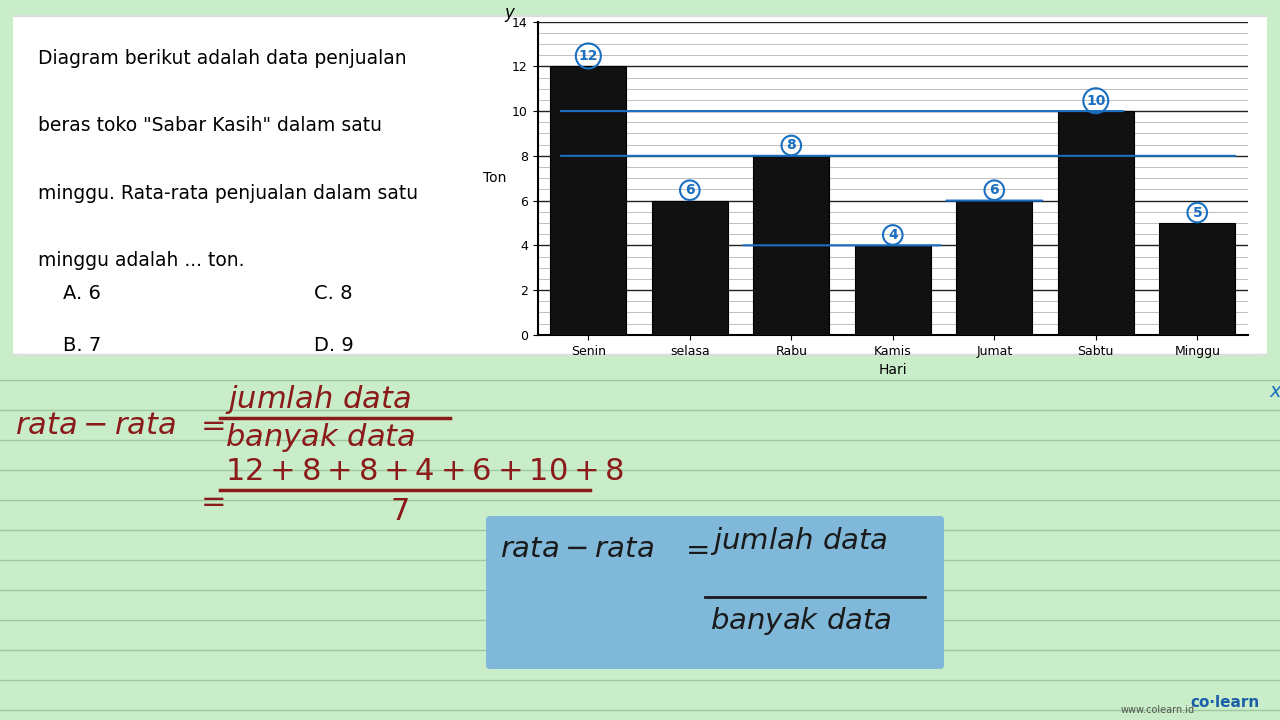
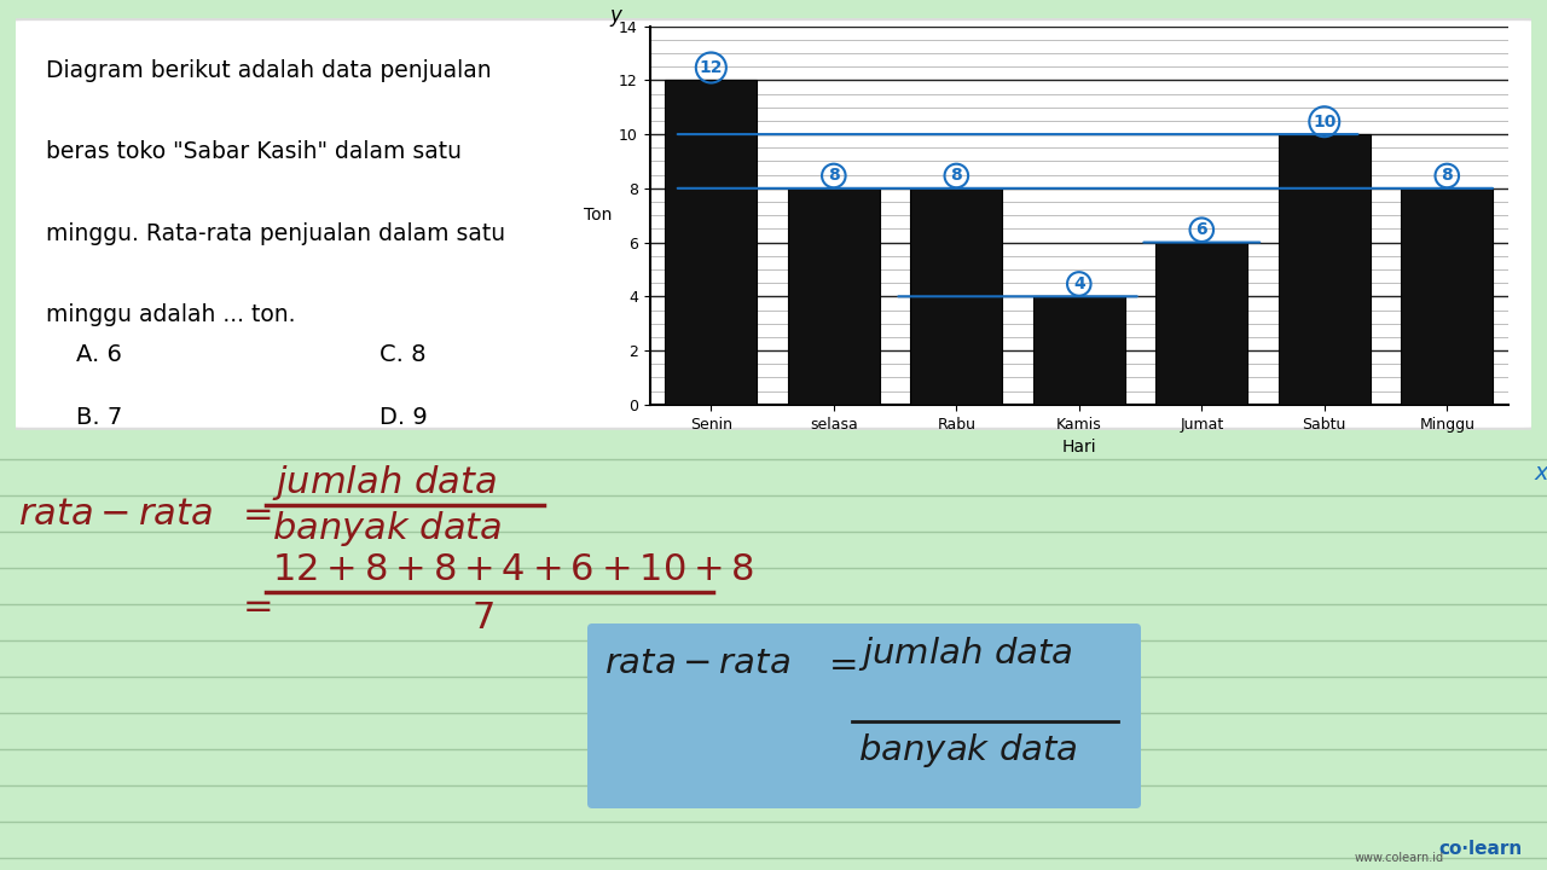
selasa: 6 -> 8
Minggu: 5 -> 8
